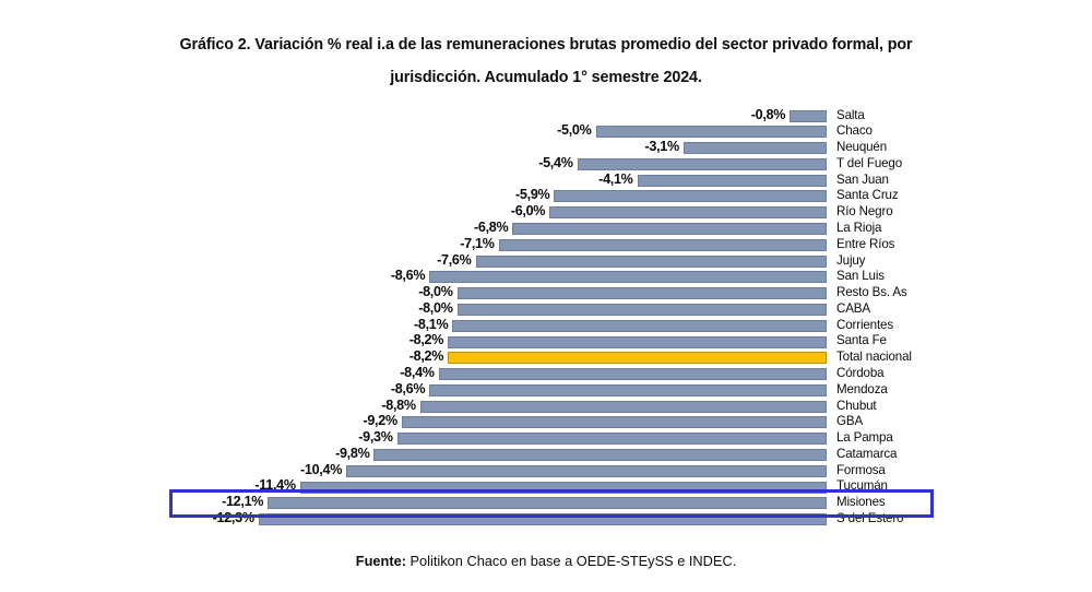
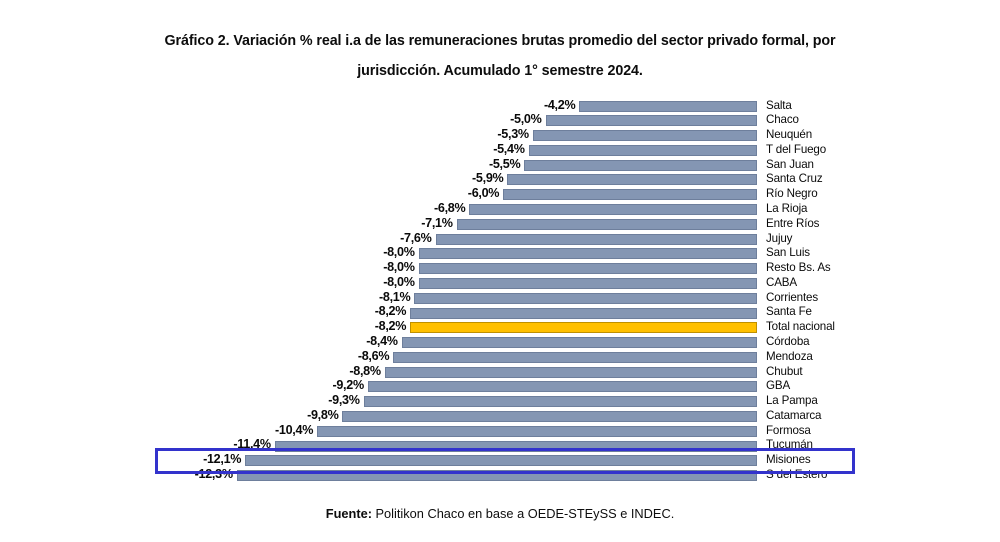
Salta: -0,8% -> -4,2%
Neuquén: -3,1% -> -5,3%
San Juan: -4,1% -> -5,5%
San Luis: -8,6% -> -8,0%
